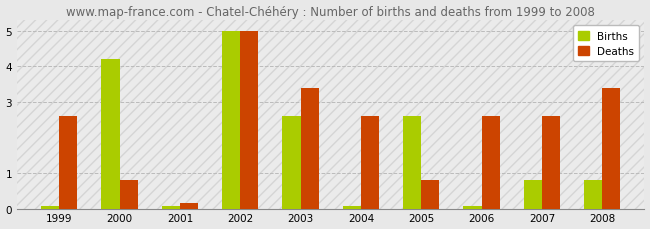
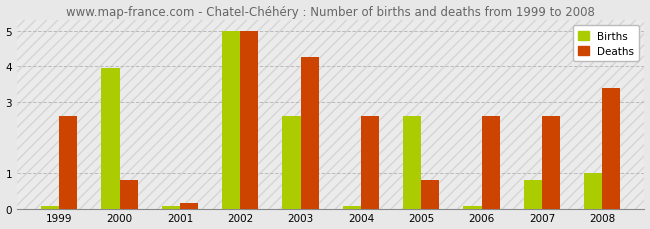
Births/2000: 4.20 -> 3.95
Deaths/2003: 3.40 -> 4.25
Births/2008: 0.80 -> 1.00
